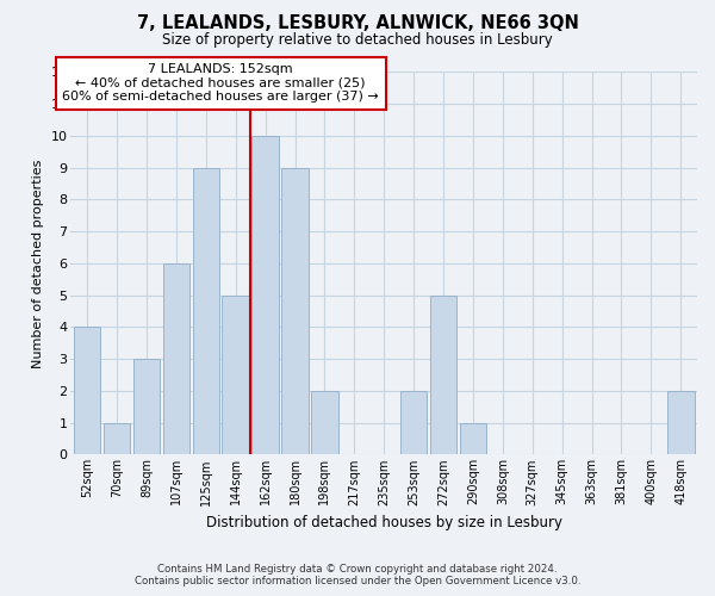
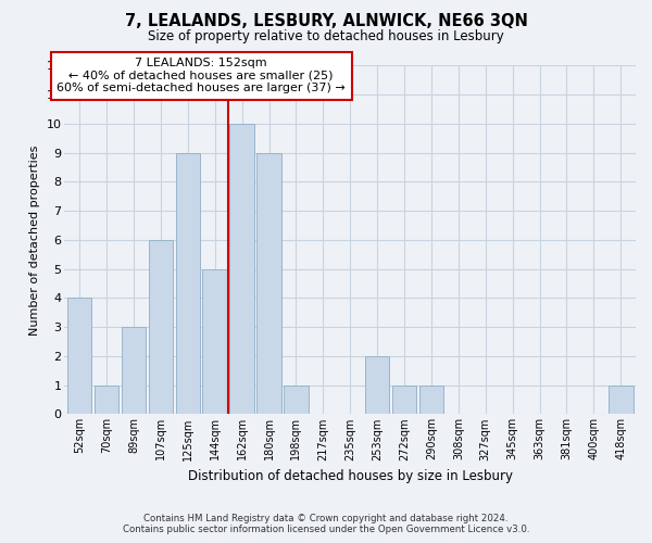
198sqm: 2 -> 1
272sqm: 5 -> 1
418sqm: 2 -> 1
